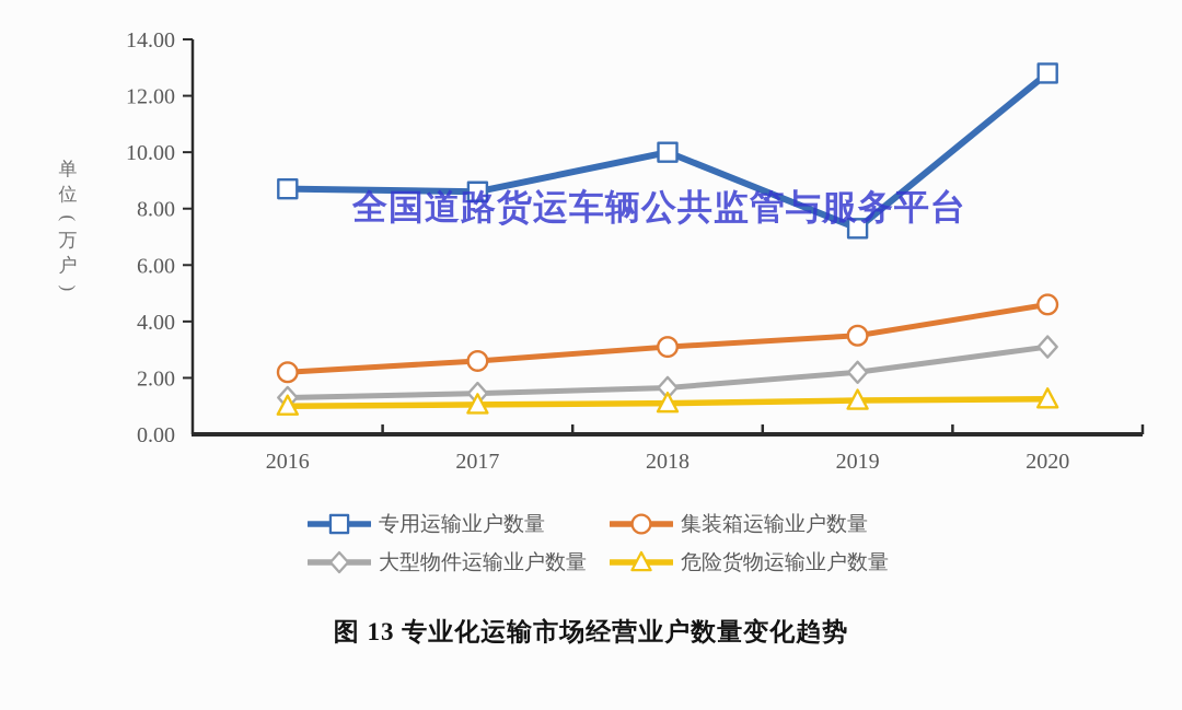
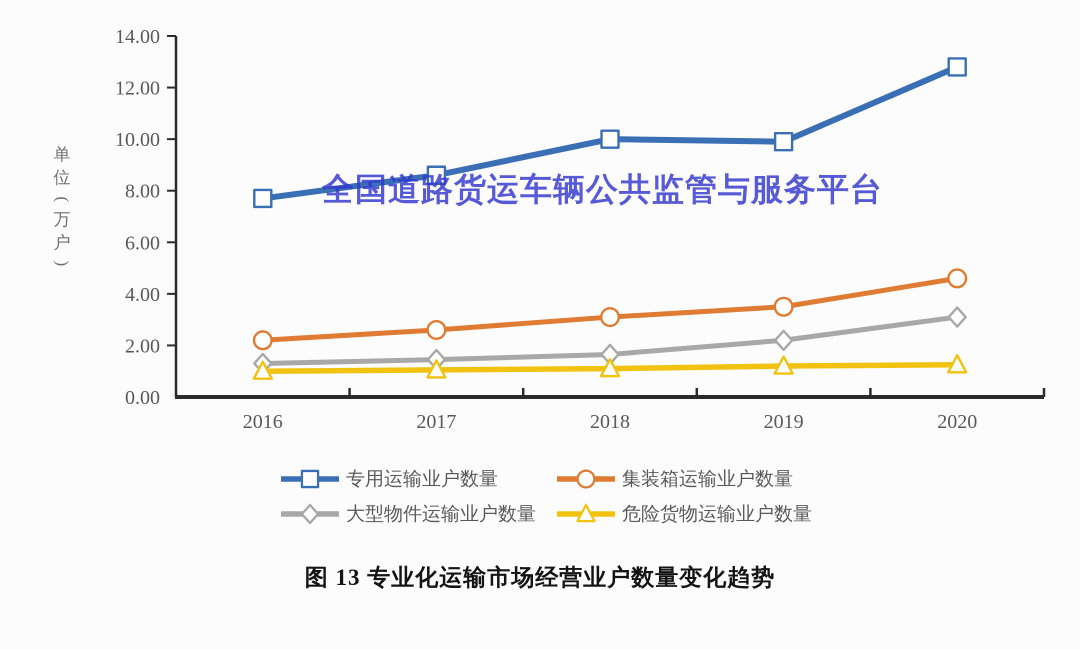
专用运输业户数量/2016: 8.7 -> 7.7
专用运输业户数量/2019: 7.3 -> 9.9
